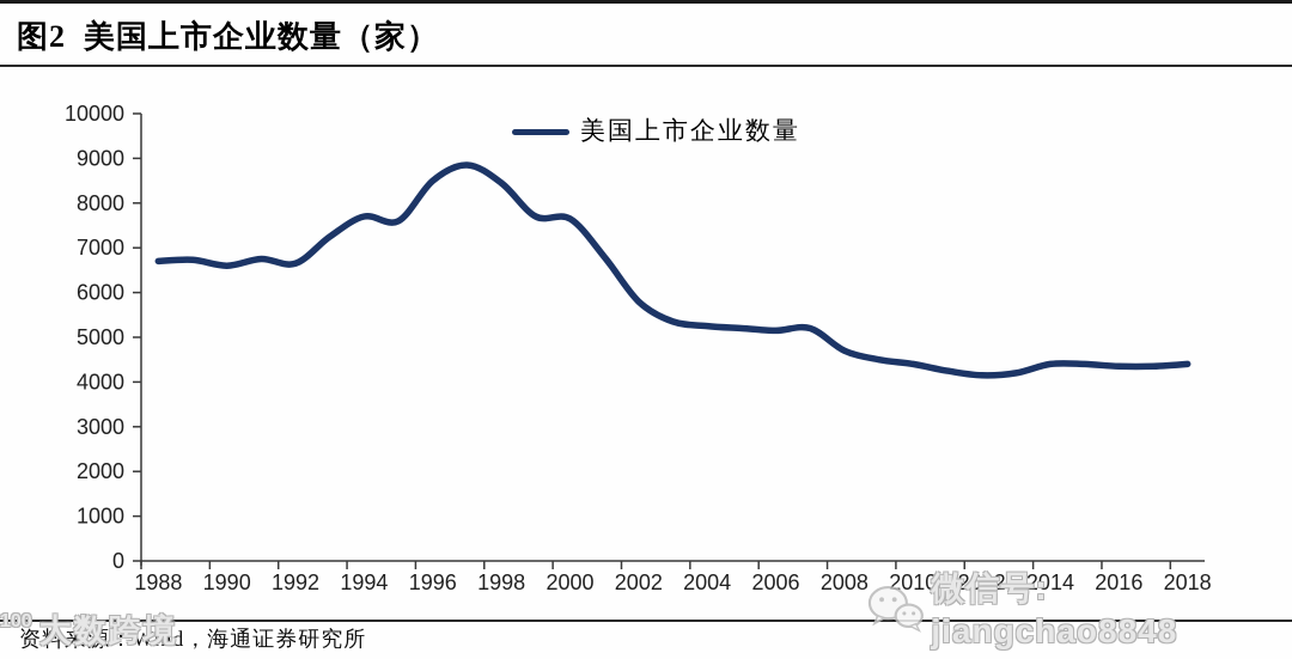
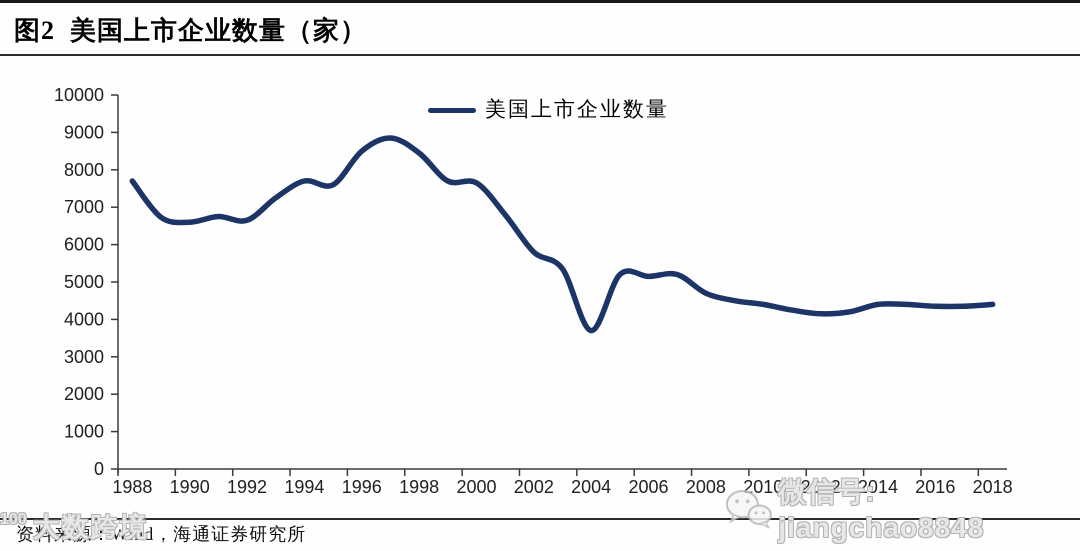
1988: 6700 -> 7700
2004: 5200 -> 3700
